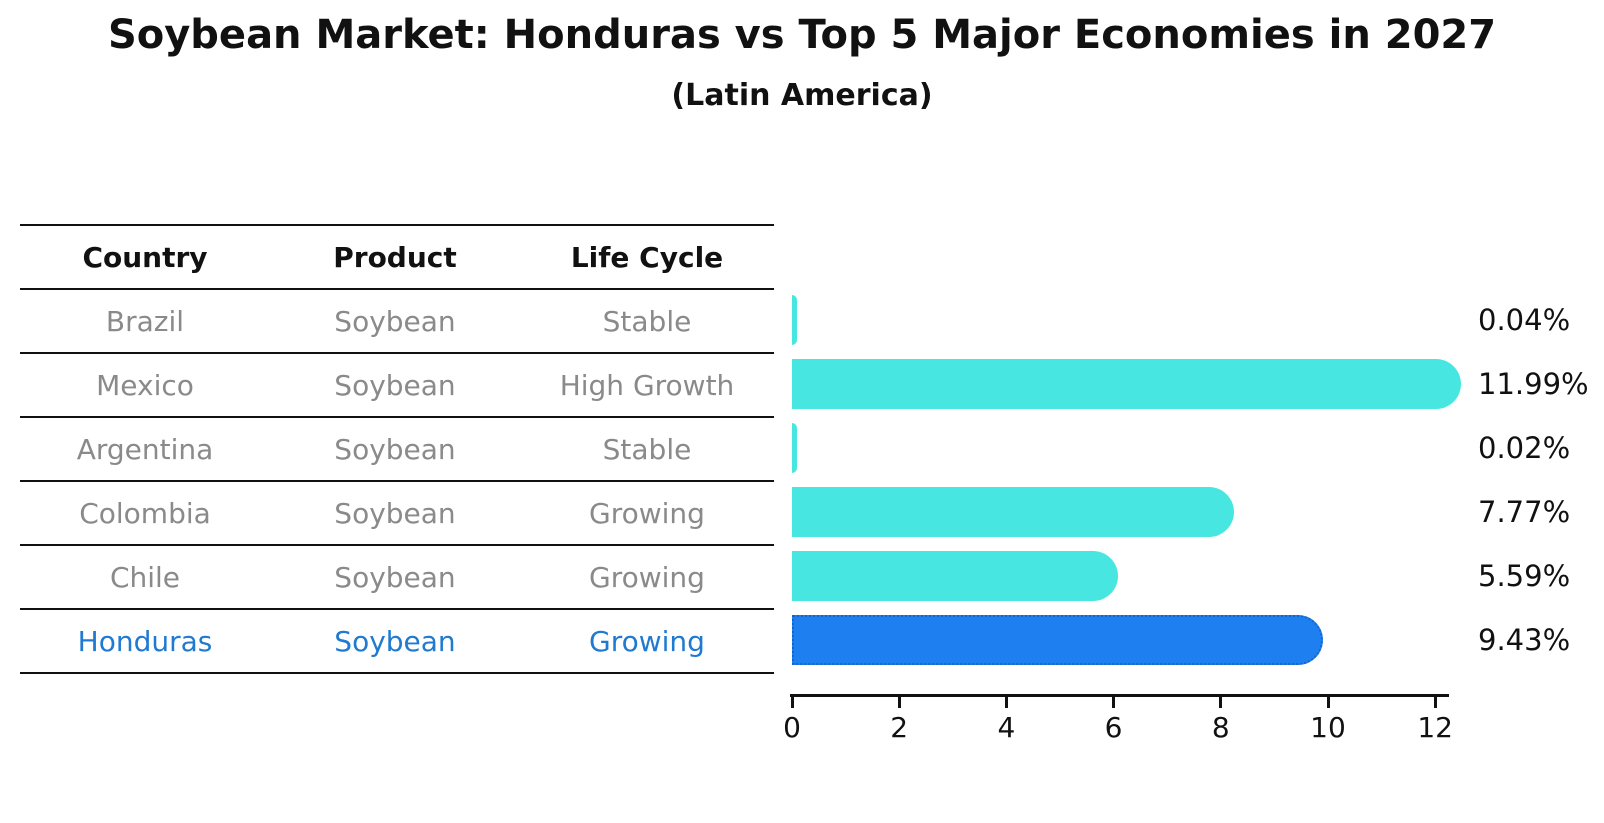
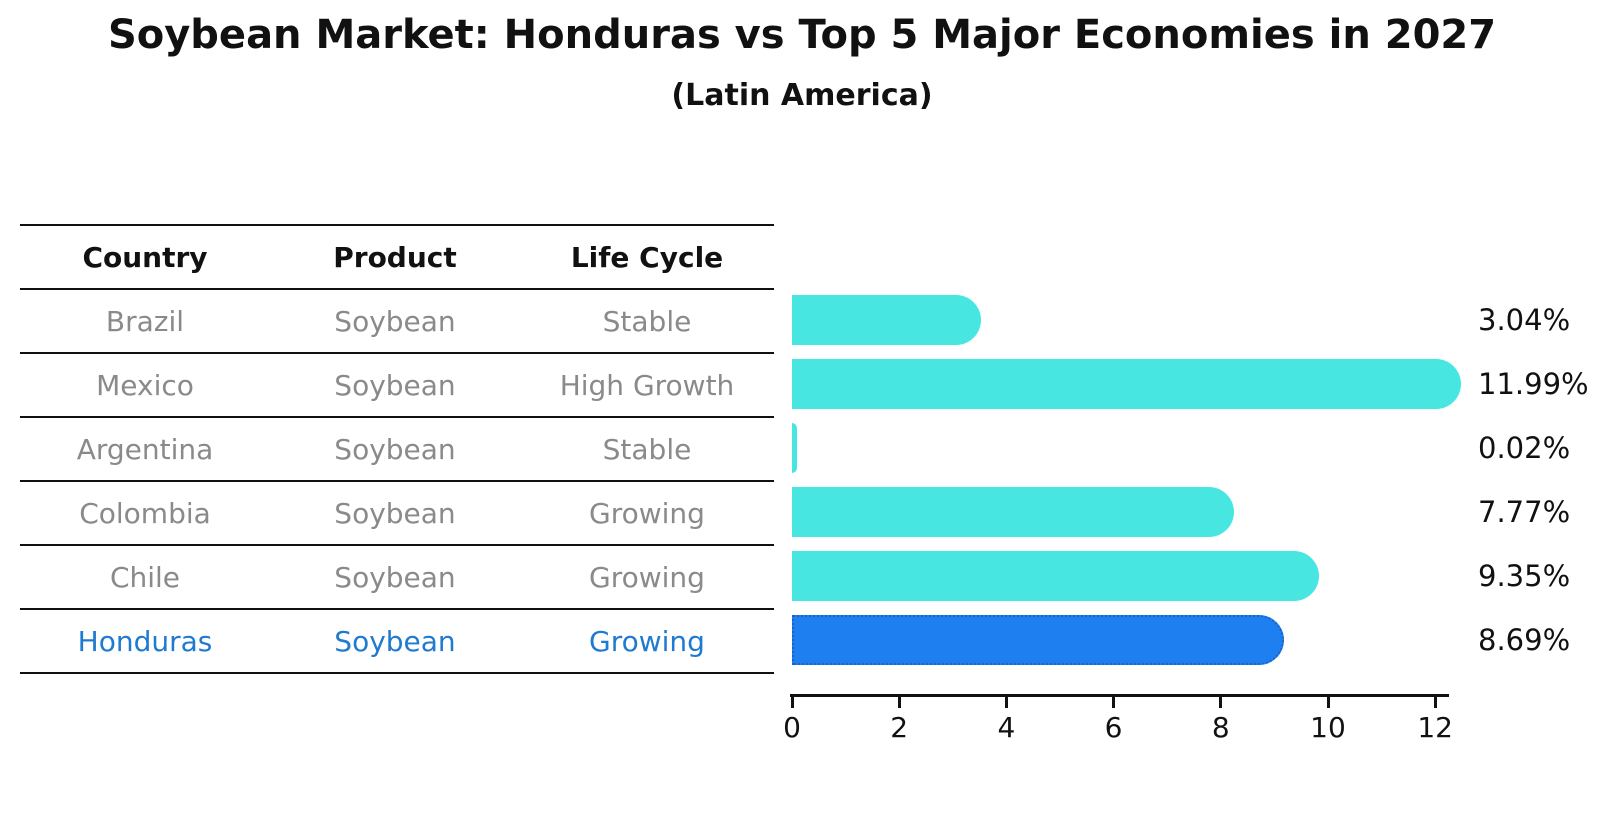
Brazil: 0.04% -> 3.04%
Chile: 5.59% -> 9.35%
Honduras: 9.43% -> 8.69%
